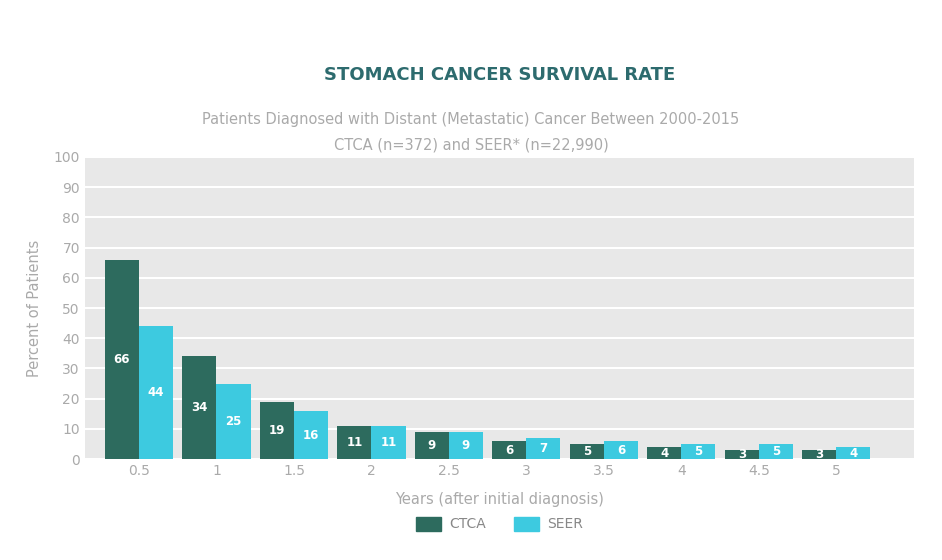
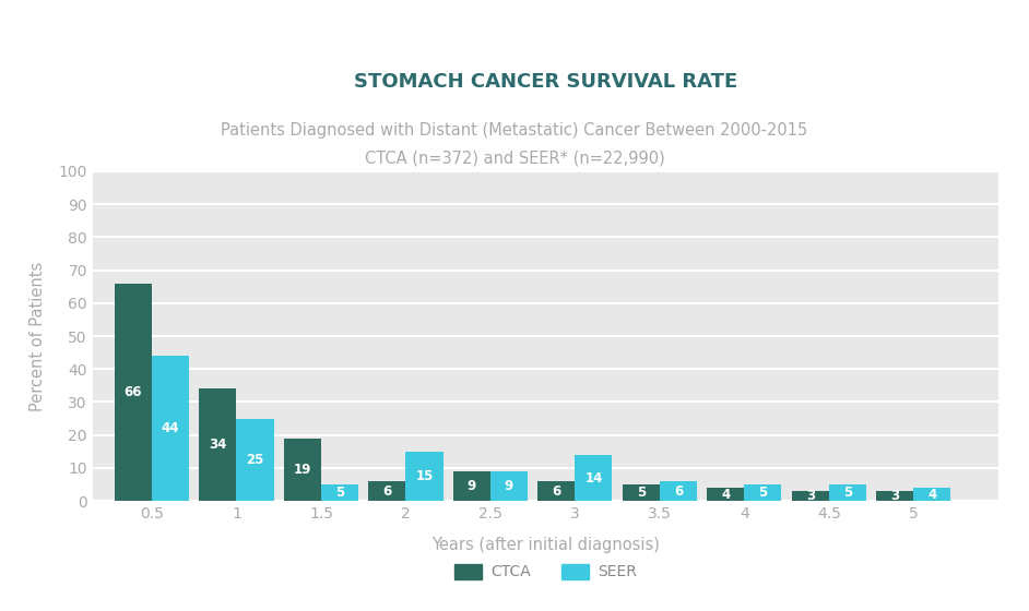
SEER/1.5: 16 -> 5
CTCA/2: 11 -> 6
SEER/2: 11 -> 15
SEER/3: 7 -> 14
